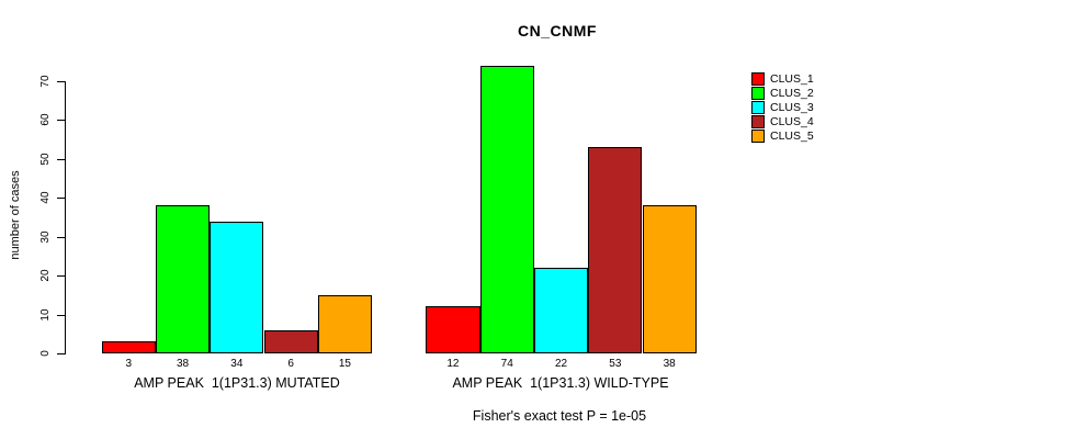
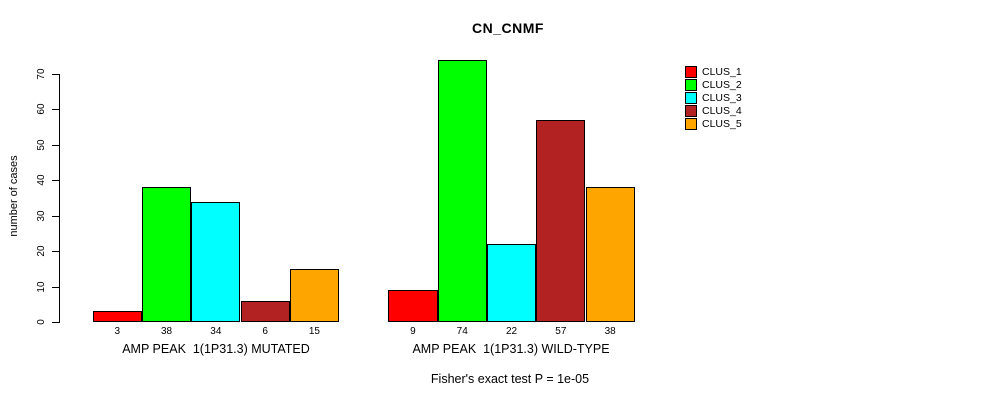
CLUS_1/AMP PEAK 1(1P31.3) WILD-TYPE: 12 -> 9
CLUS_4/AMP PEAK 1(1P31.3) WILD-TYPE: 53 -> 57
